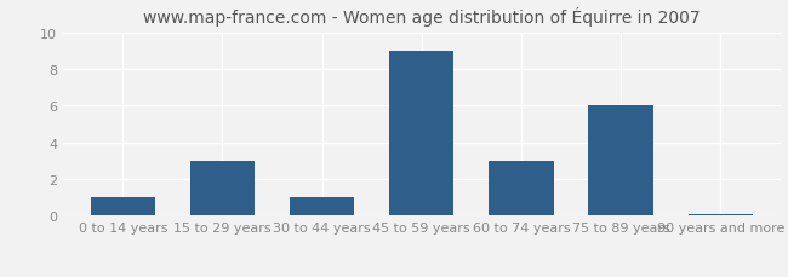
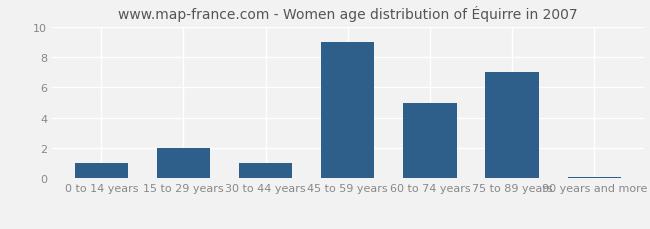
15 to 29 years: 3.0 -> 2.0
60 to 74 years: 3.0 -> 5.0
75 to 89 years: 6.0 -> 7.0
